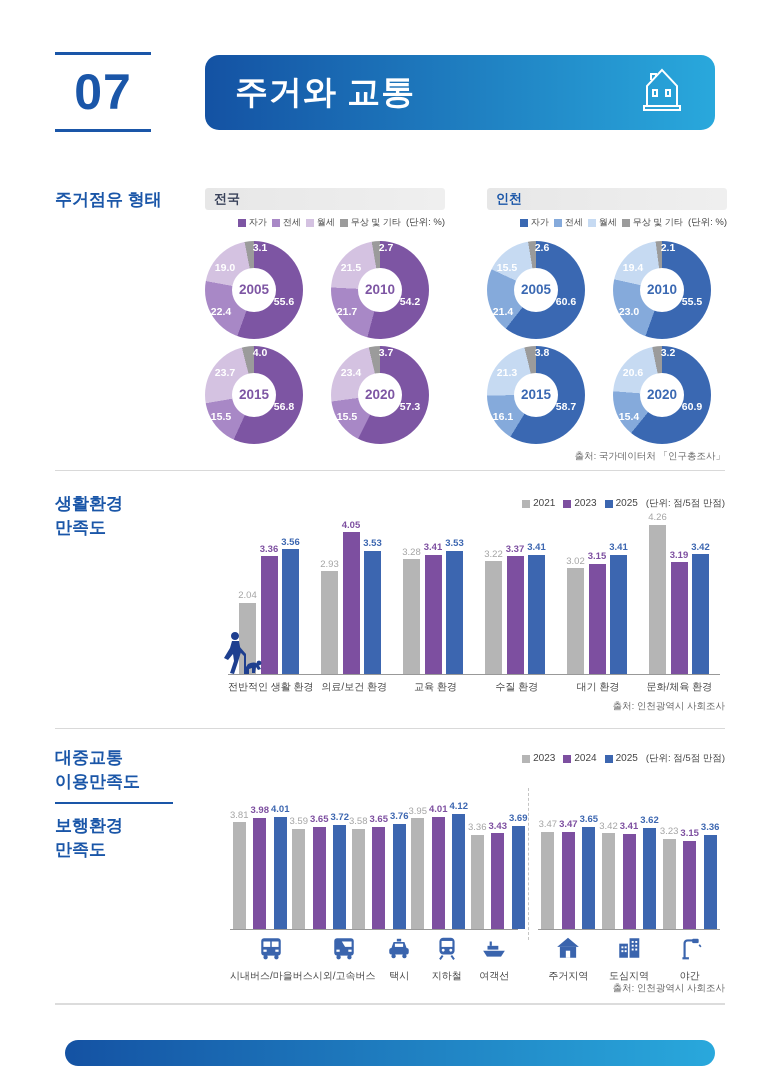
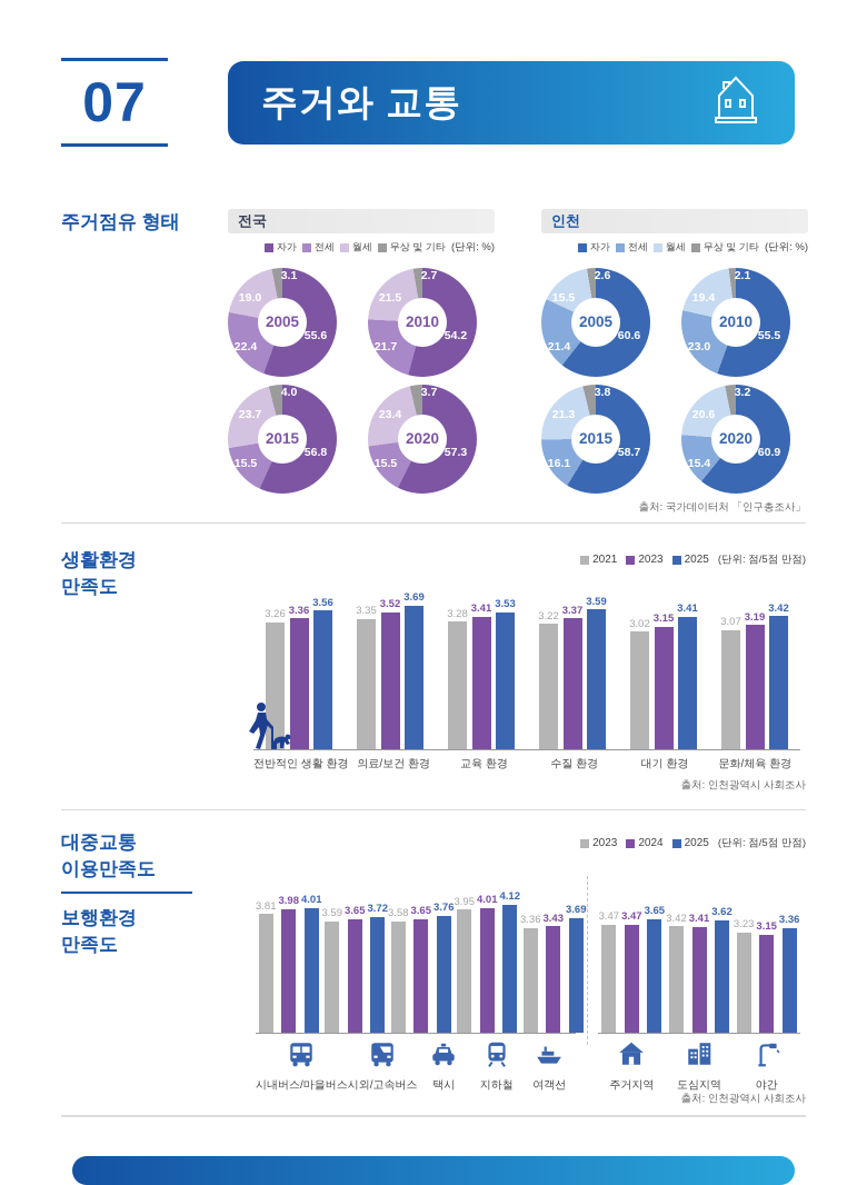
생활환경 만족도/2021/전반적인 생활 환경: 2.04 -> 3.26
생활환경 만족도/2021/의료/보건 환경: 2.93 -> 3.35
생활환경 만족도/2023/의료/보건 환경: 4.05 -> 3.52
생활환경 만족도/2025/의료/보건 환경: 3.53 -> 3.69
생활환경 만족도/2025/수질 환경: 3.41 -> 3.59
생활환경 만족도/2021/문화/체육 환경: 4.26 -> 3.07
